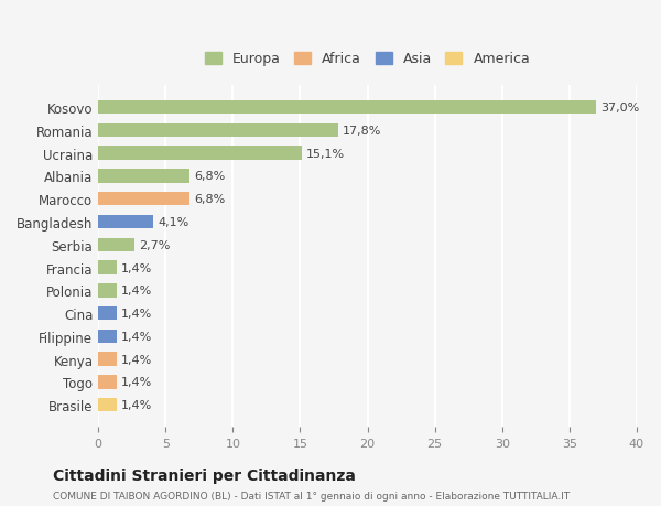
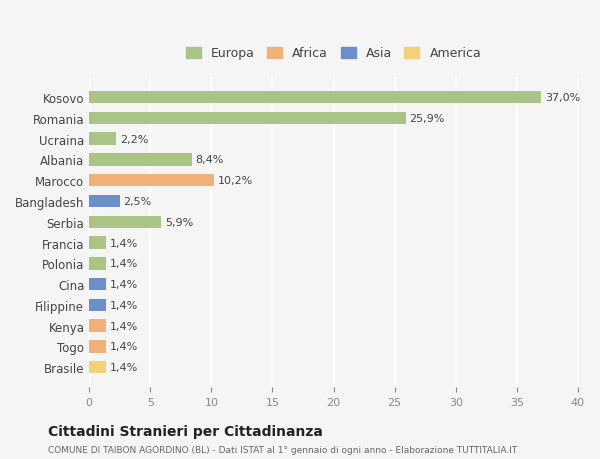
Romania: 17,8% -> 25,9%
Ucraina: 15,1% -> 2,2%
Albania: 6,8% -> 8,4%
Marocco: 6,8% -> 10,2%
Bangladesh: 4,1% -> 2,5%
Serbia: 2,7% -> 5,9%
